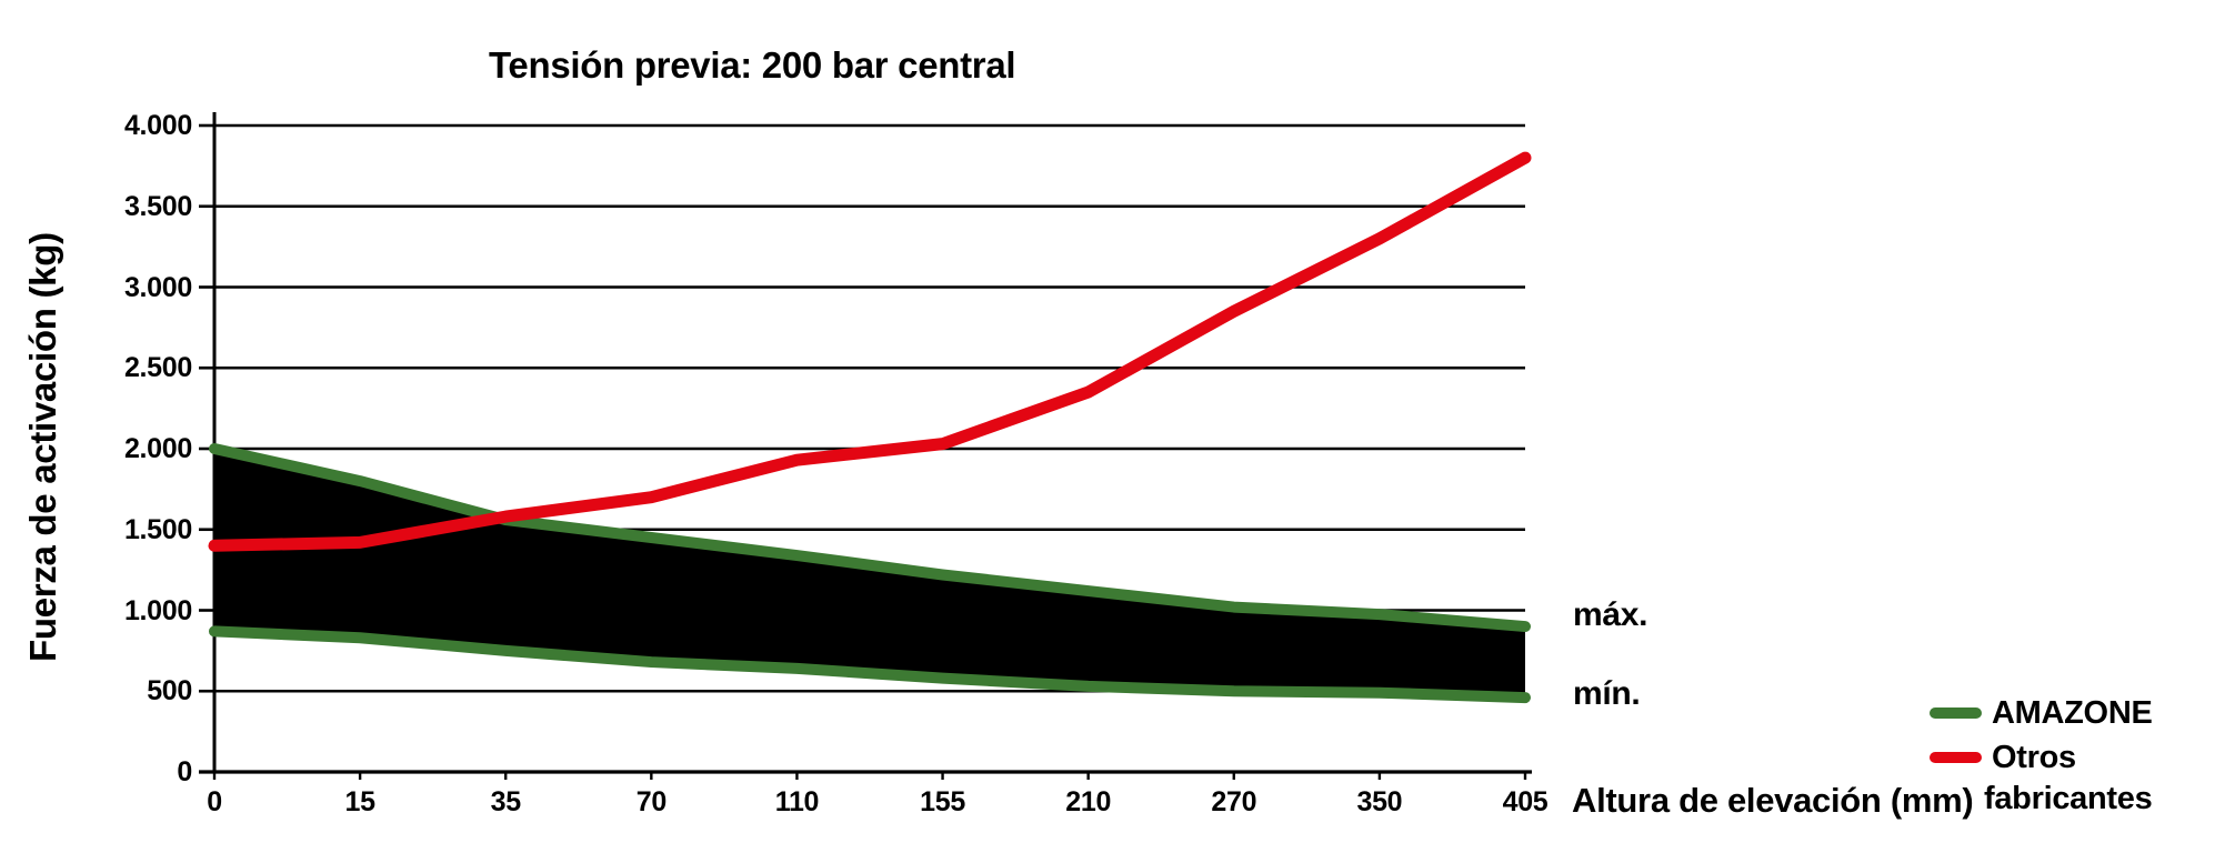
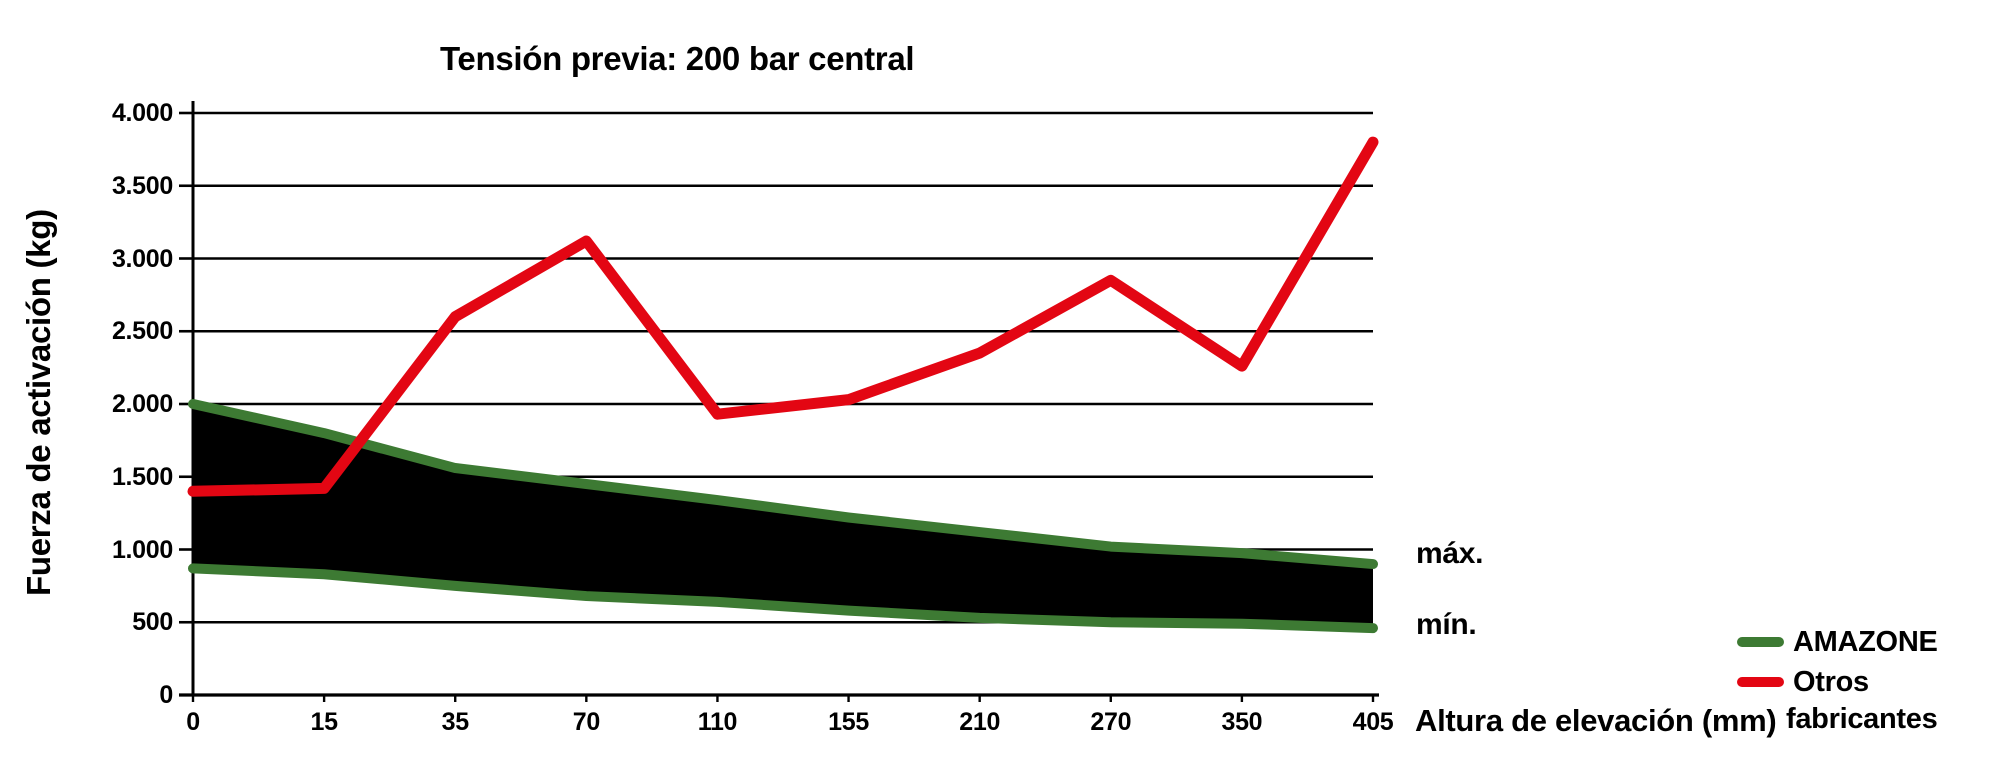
Otros fabricantes/35: 1580 -> 2600
Otros fabricantes/70: 1700 -> 3120
Otros fabricantes/350: 3300 -> 2260
